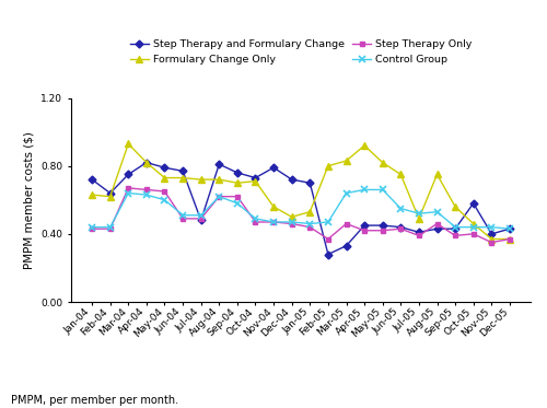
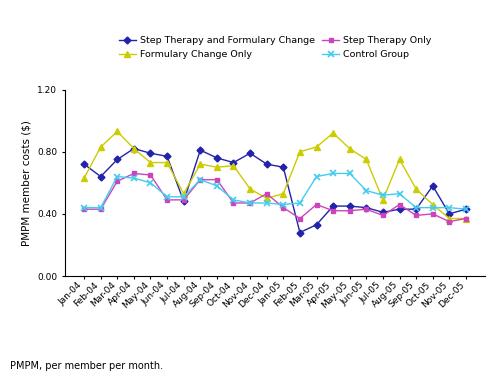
Formulary Change Only/Feb-04: 0.62 -> 0.83
Step Therapy Only/Mar-04: 0.67 -> 0.61
Formulary Change Only/Jul-04: 0.72 -> 0.53
Step Therapy Only/Dec-04: 0.46 -> 0.53
